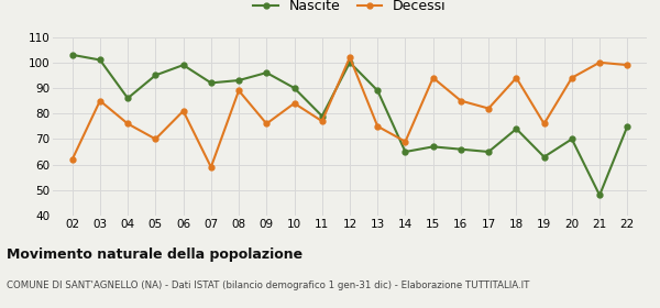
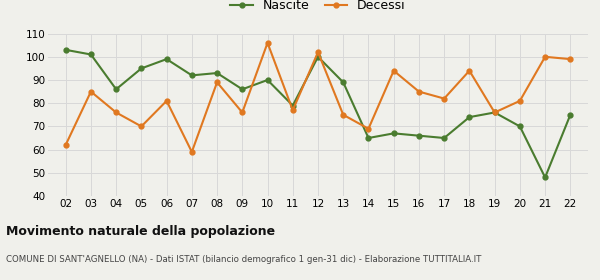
Nascite/09: 96 -> 86
Decessi/10: 84 -> 106
Nascite/19: 63 -> 76
Decessi/20: 94 -> 81
